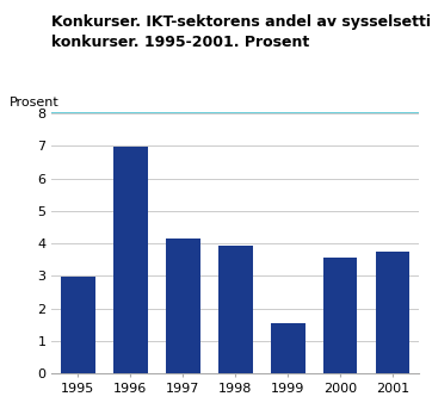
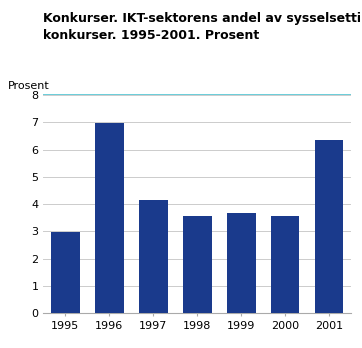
1998: 3.95 -> 3.57
1999: 1.55 -> 3.67
2001: 3.75 -> 6.37
